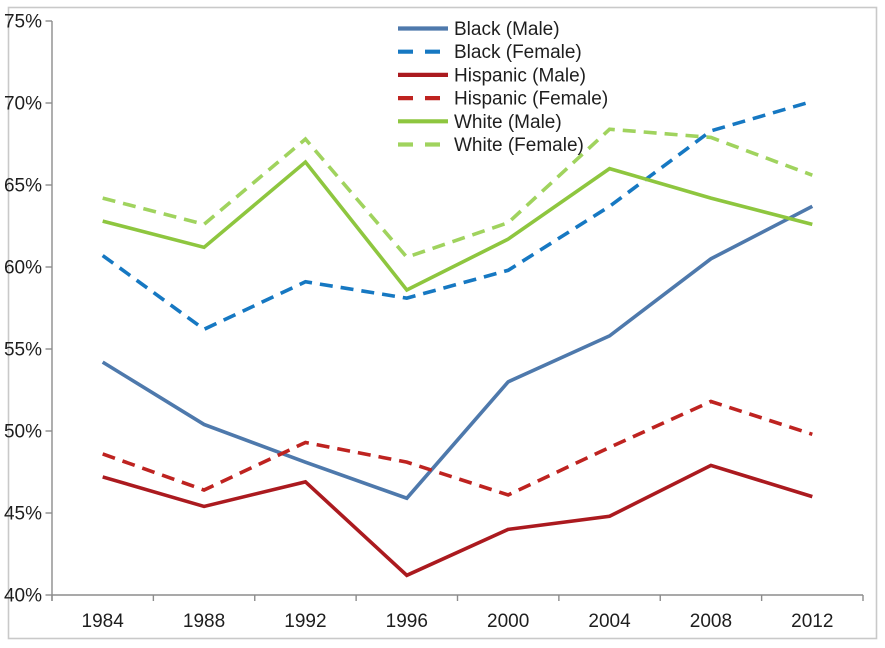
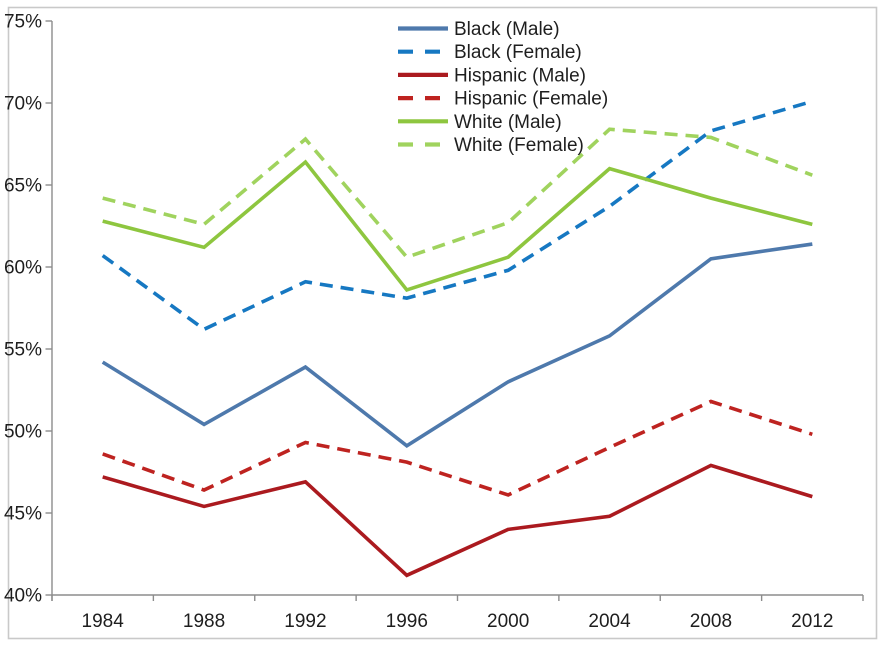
Black (Male)/1992: 48.1% -> 53.9%
Black (Male)/1996: 45.9% -> 49.1%
White (Male)/2000: 61.7% -> 60.6%
Black (Male)/2012: 63.7% -> 61.4%
